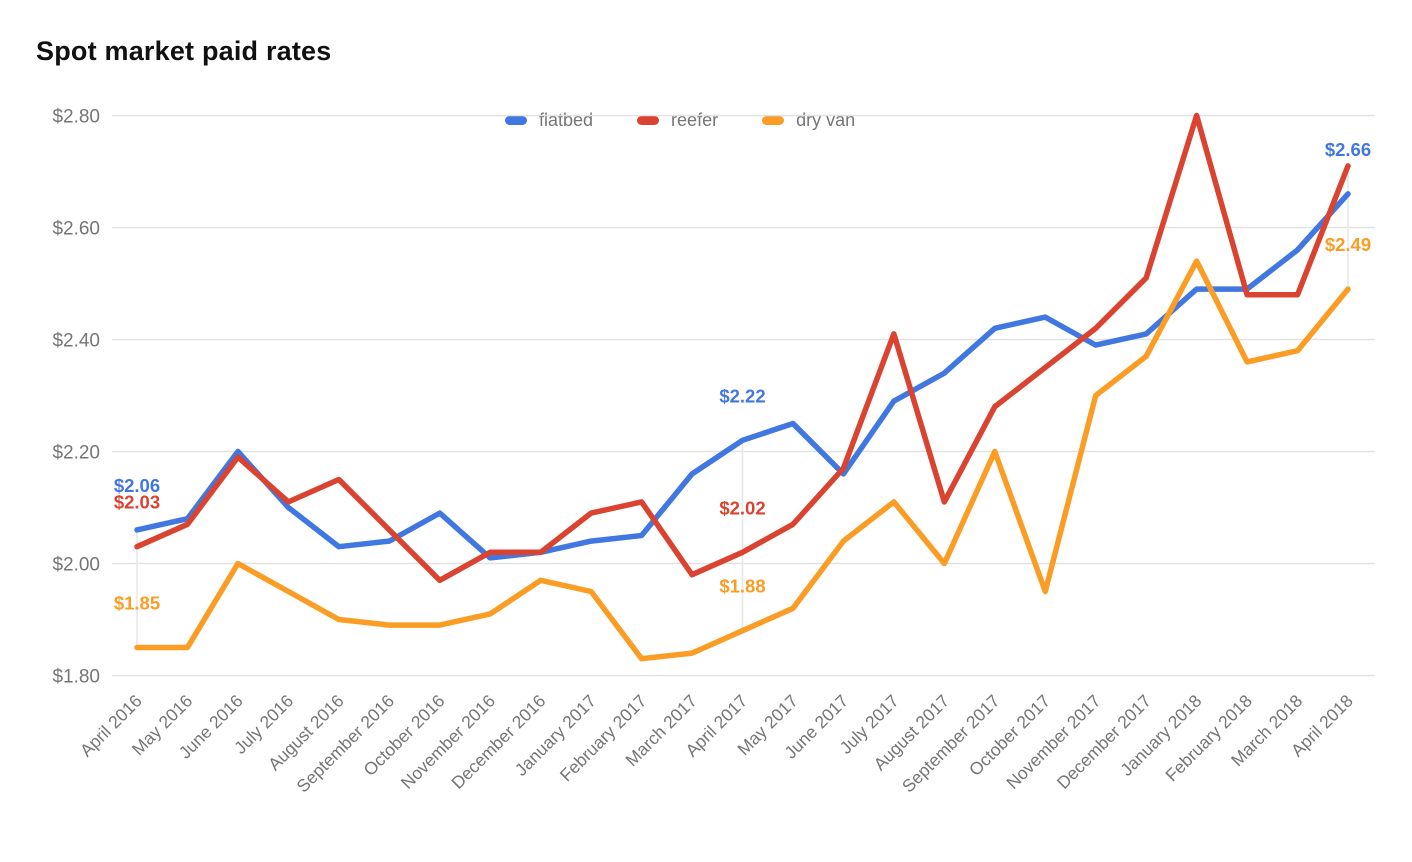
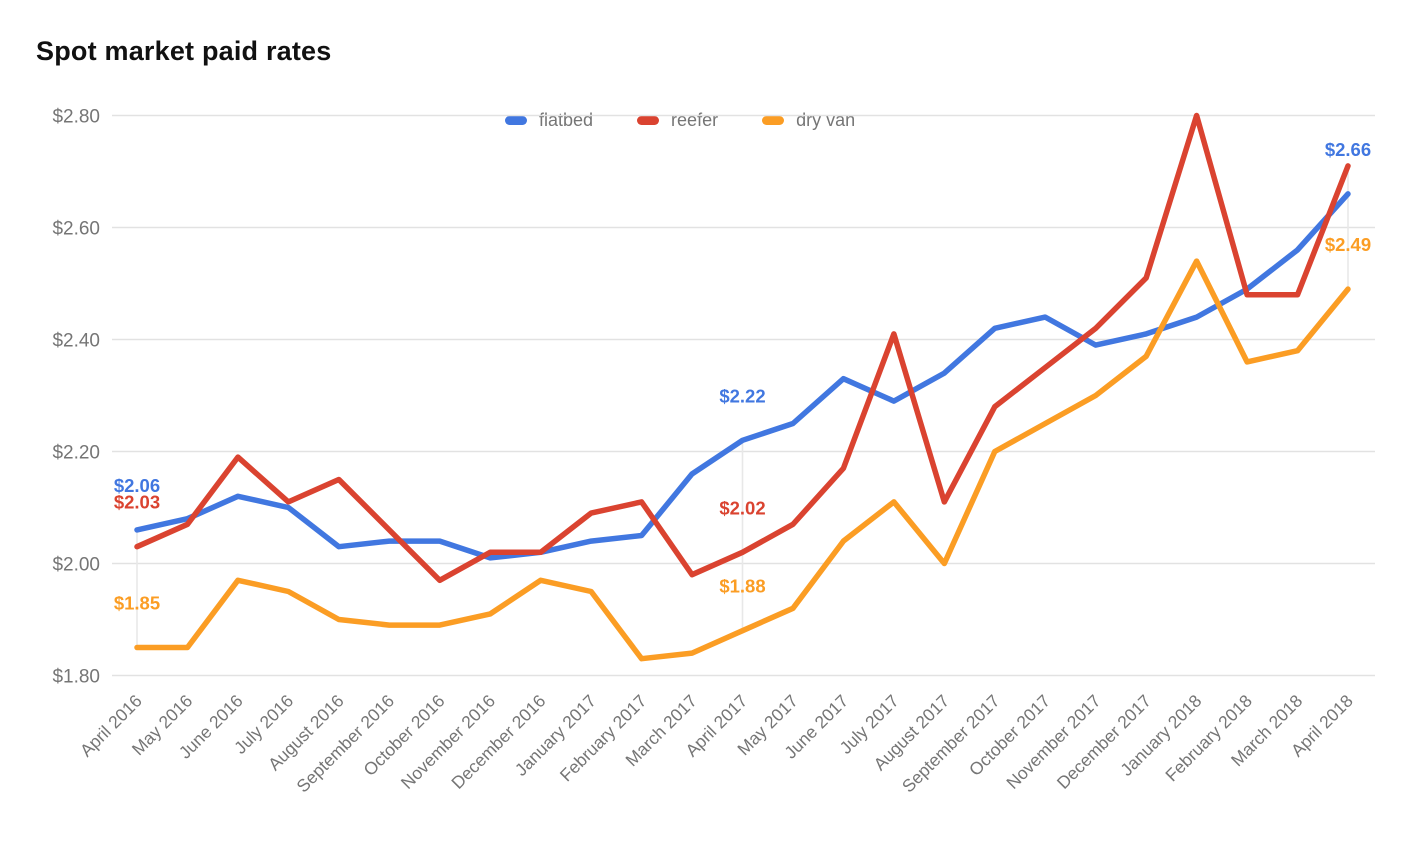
flatbed/June 2016: $2.20 -> $2.12
dry van/June 2016: $2.00 -> $1.97
flatbed/October 2016: $2.09 -> $2.04
flatbed/June 2017: $2.16 -> $2.33
dry van/October 2017: $1.95 -> $2.25
flatbed/January 2018: $2.49 -> $2.44
